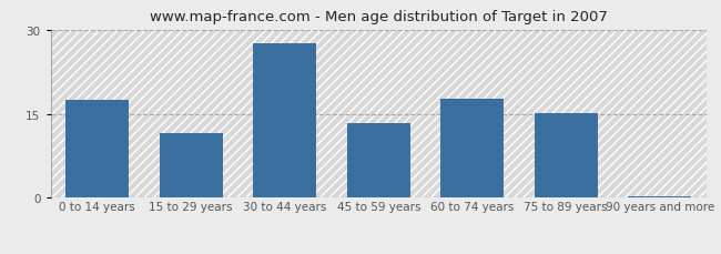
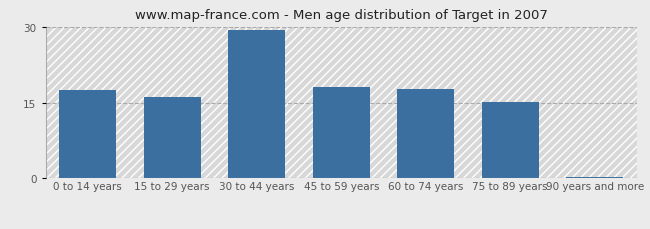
15 to 29 years: 11.6 -> 16.1
30 to 44 years: 27.6 -> 29.3
45 to 59 years: 13.4 -> 18.1
